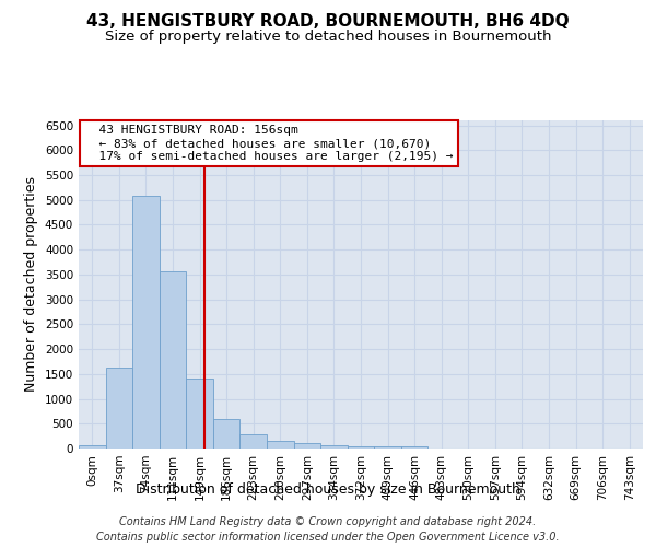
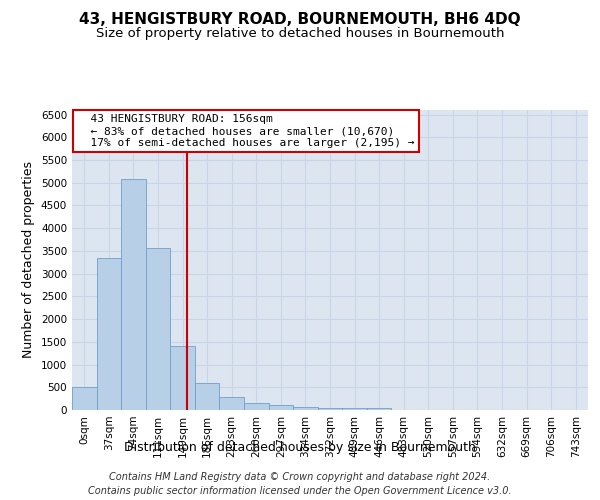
0sqm: 80 -> 500
37sqm: 1620 -> 3350
